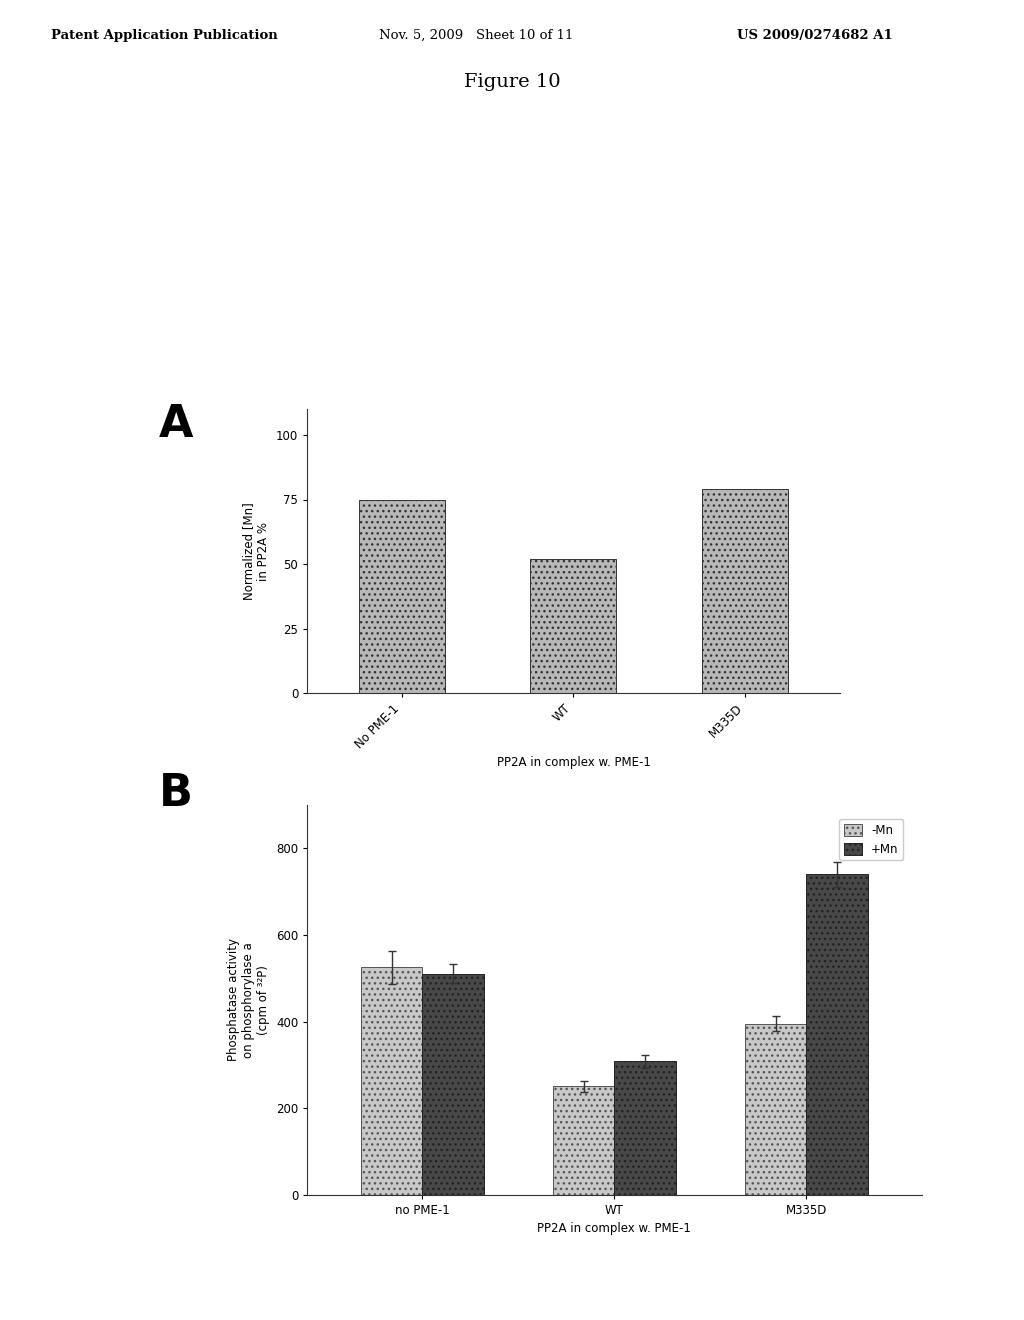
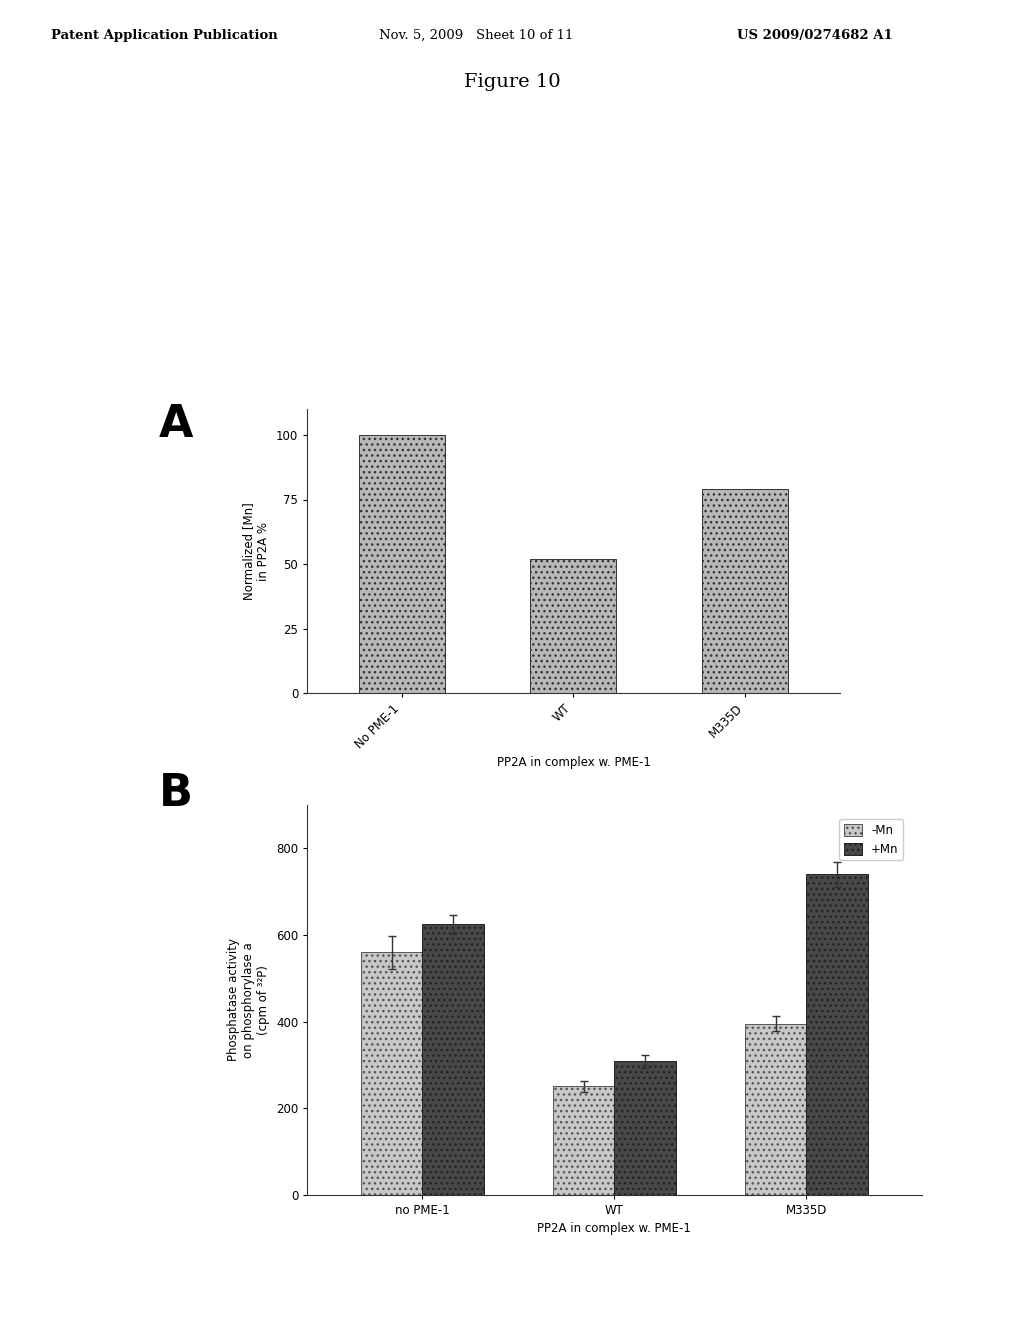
No PME-1: 75 -> 100
-Mn/no PME-1: 525 -> 560
+Mn/no PME-1: 510 -> 625
